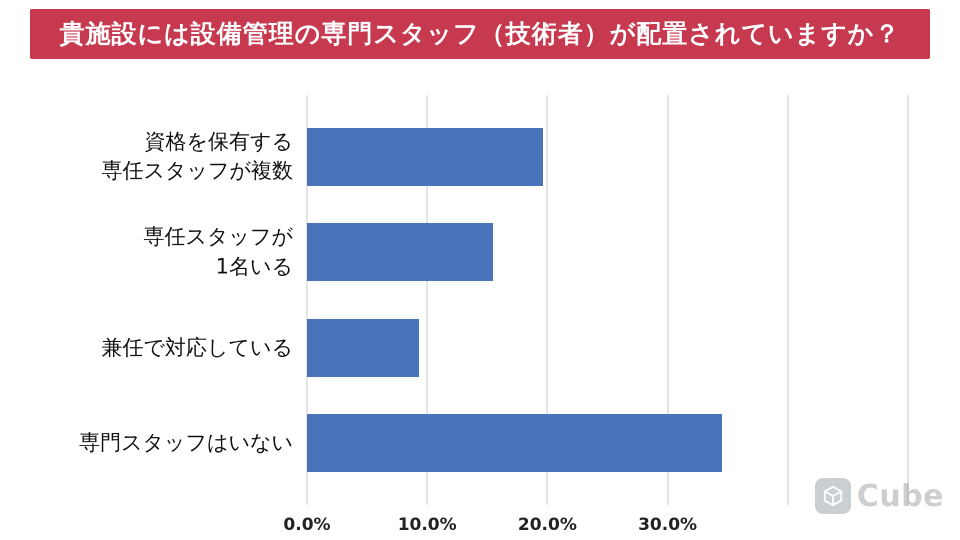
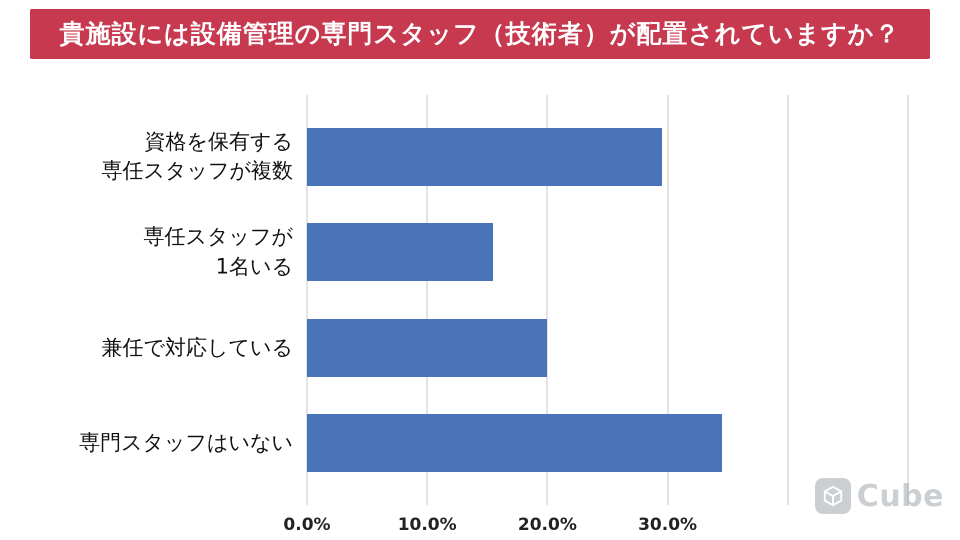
資格を保有する 専任スタッフが複数: 19.6% -> 29.5%
兼任で対応している: 9.3% -> 20.0%
